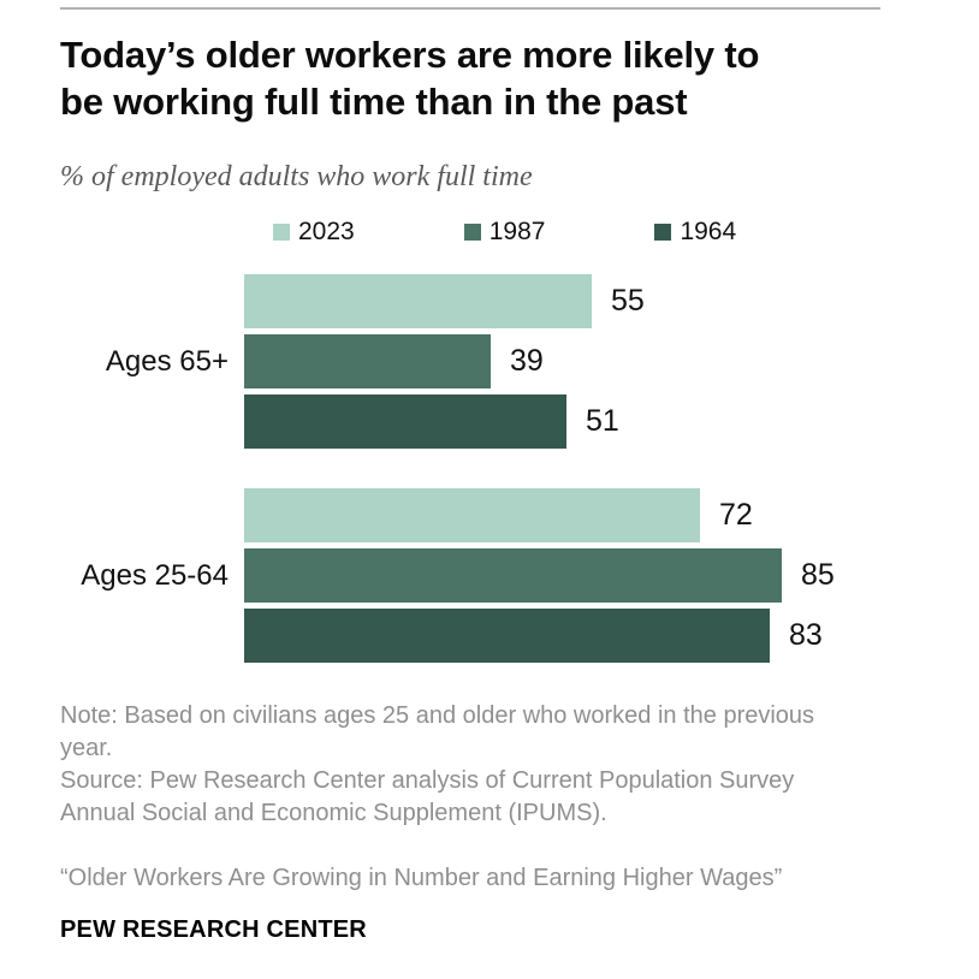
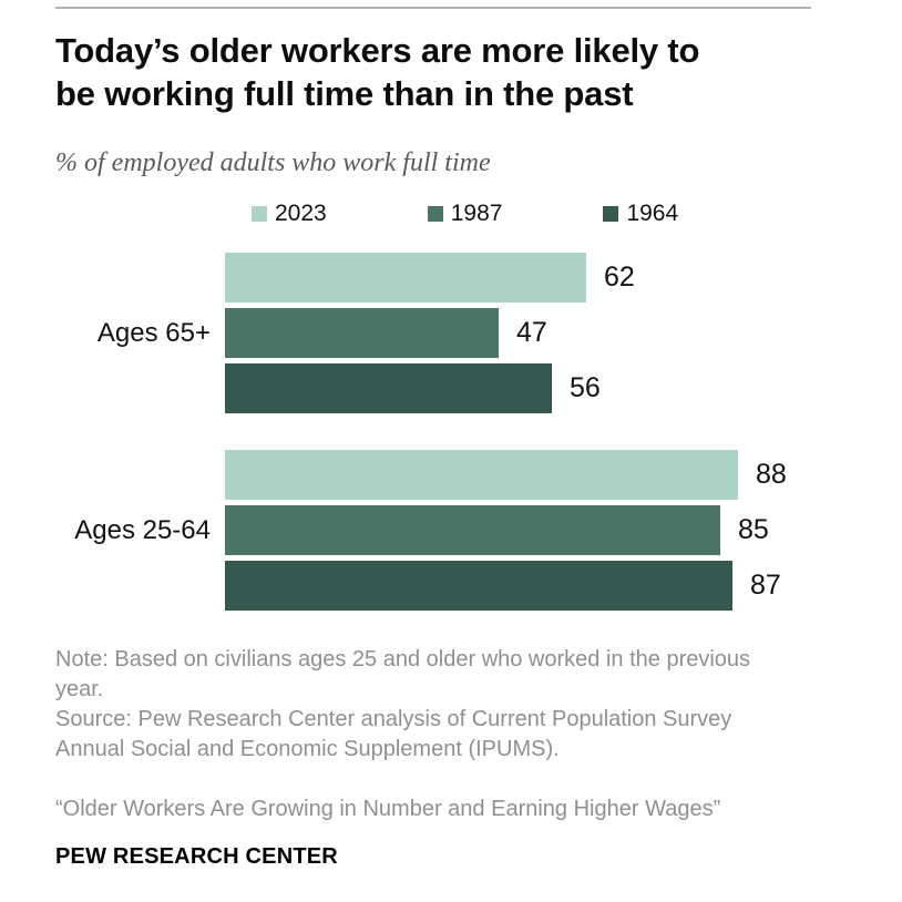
2023/Ages 65+: 55 -> 62
1987/Ages 65+: 39 -> 47
1964/Ages 65+: 51 -> 56
2023/Ages 25-64: 72 -> 88
1964/Ages 25-64: 83 -> 87
